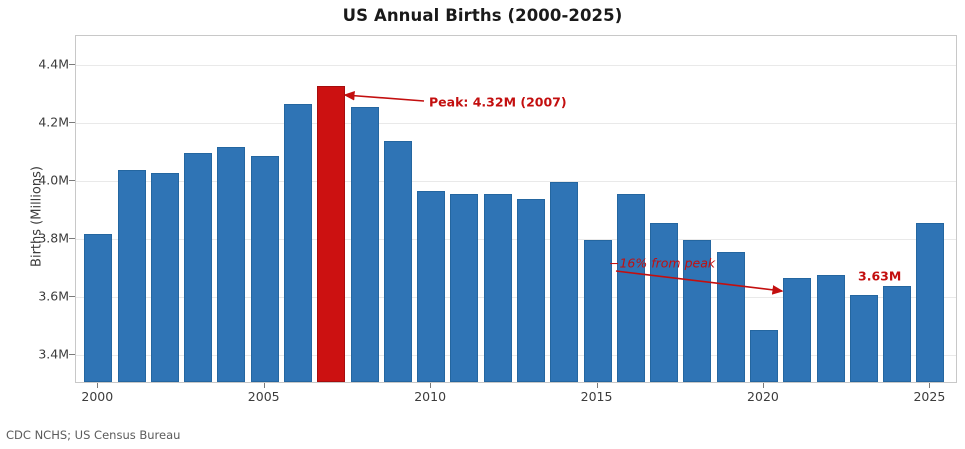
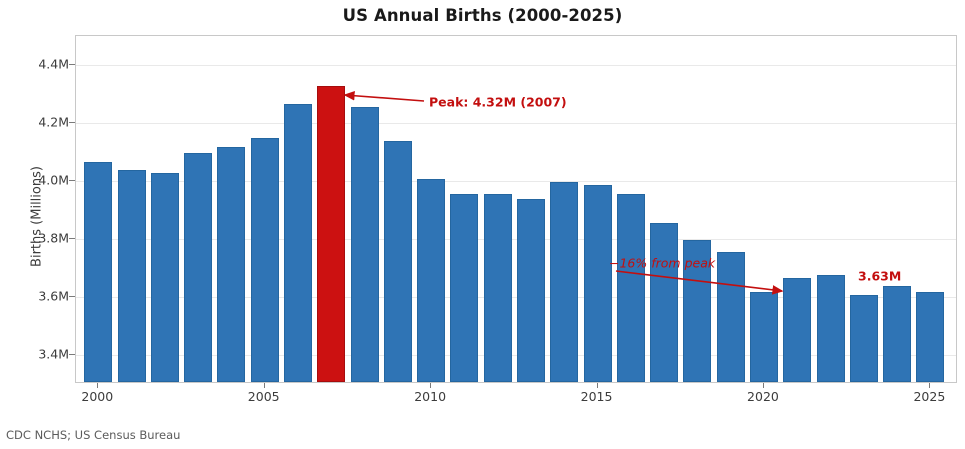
2000: 3.81M -> 4.06M
2005: 4.08M -> 4.14M
2010: 3.96M -> 4.00M
2015: 3.79M -> 3.98M
2020: 3.48M -> 3.61M
2025: 3.85M -> 3.61M
